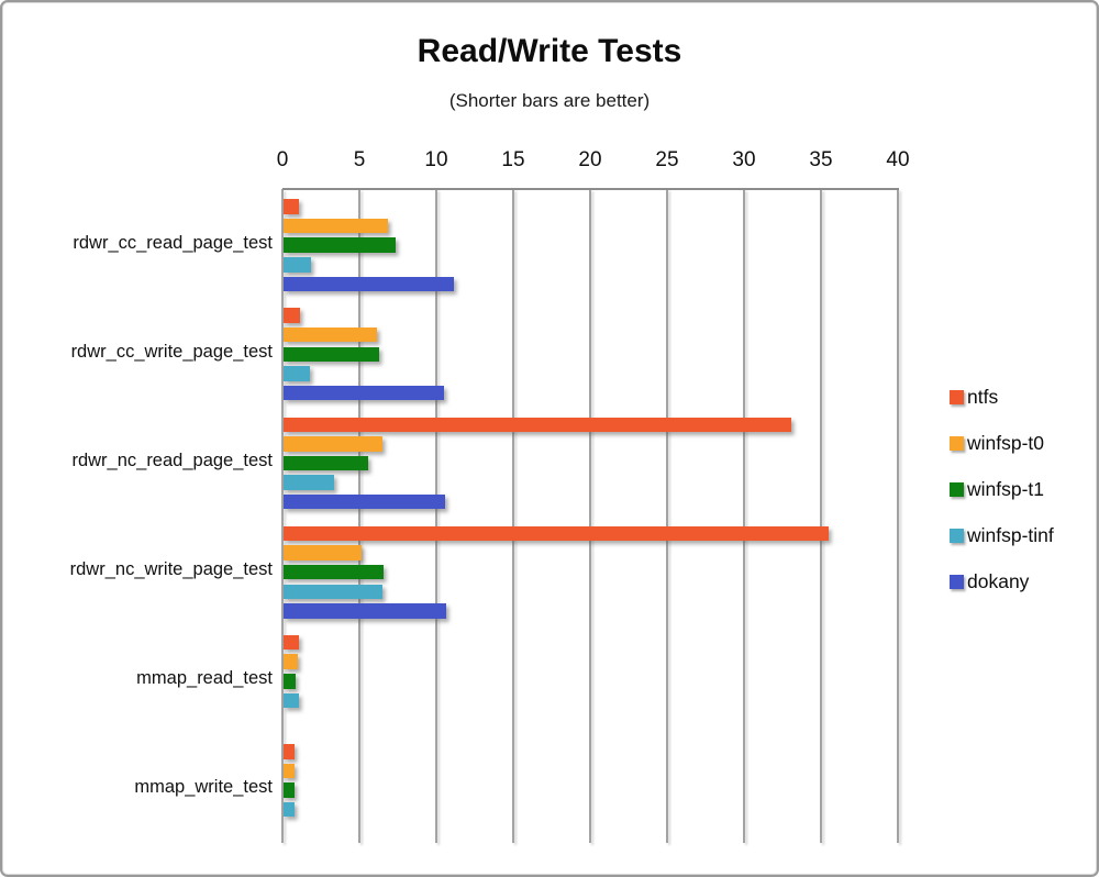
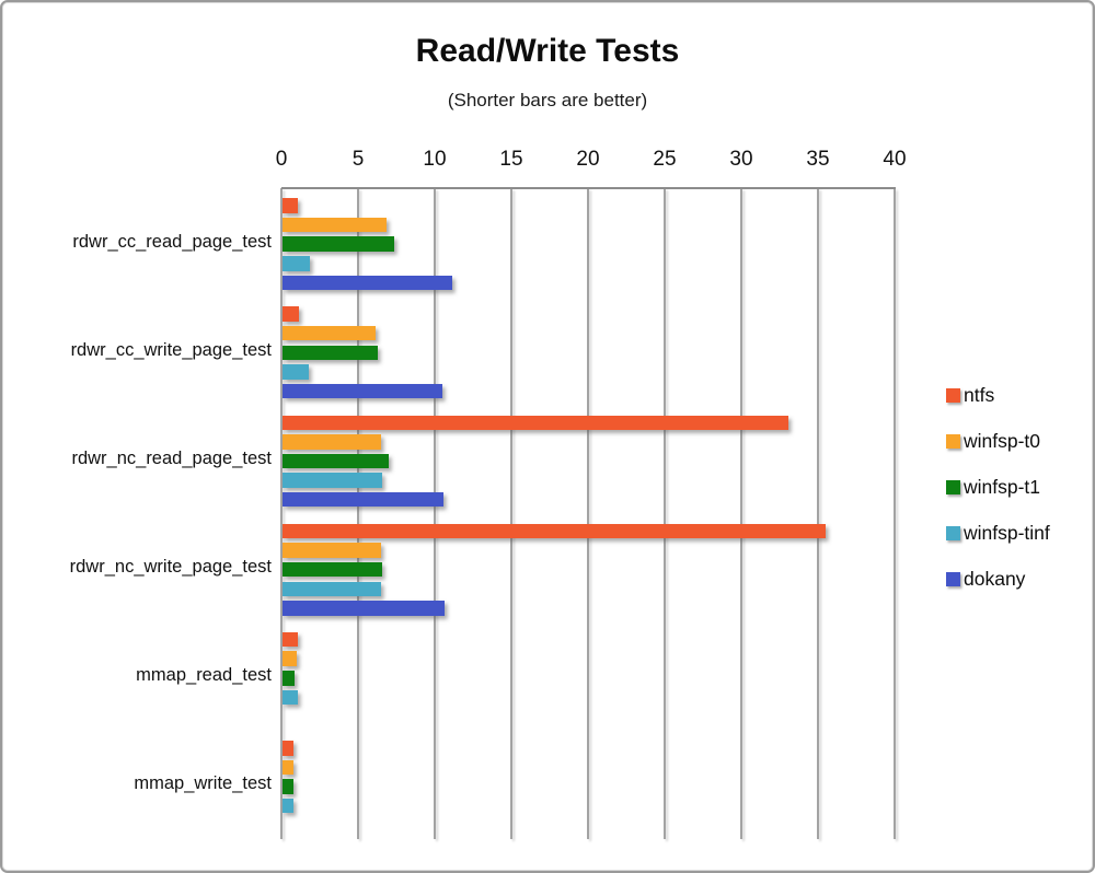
winfsp-t1/rdwr_nc_read_page_test: 5.5 -> 6.9
winfsp-tinf/rdwr_nc_read_page_test: 3.3 -> 6.5
winfsp-t0/rdwr_nc_write_page_test: 5.1 -> 6.4
